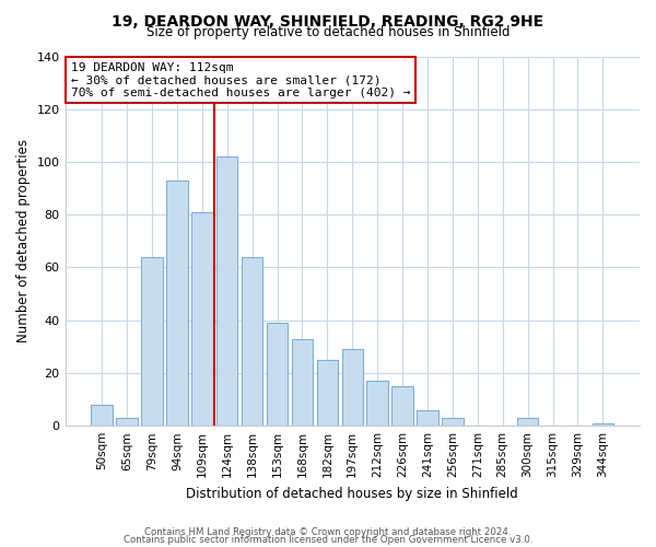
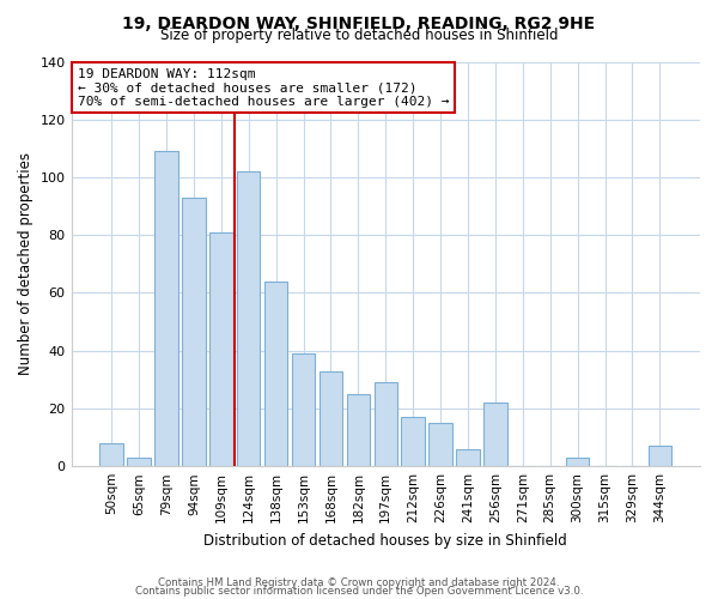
79sqm: 64 -> 109
256sqm: 3 -> 22
344sqm: 1 -> 7
